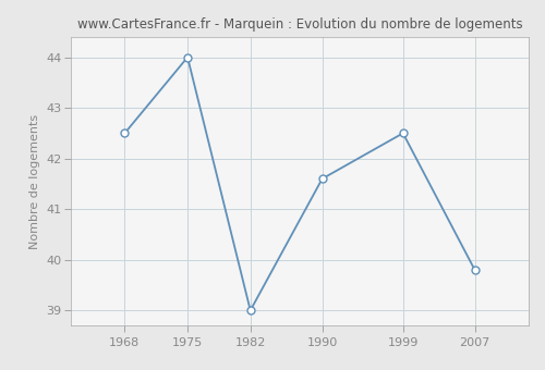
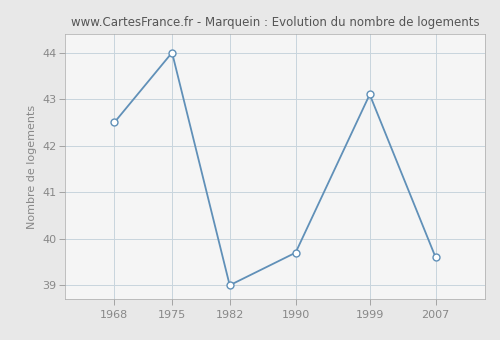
1990: 41.6 -> 39.7
1999: 42.5 -> 43.1
2007: 39.8 -> 39.6
